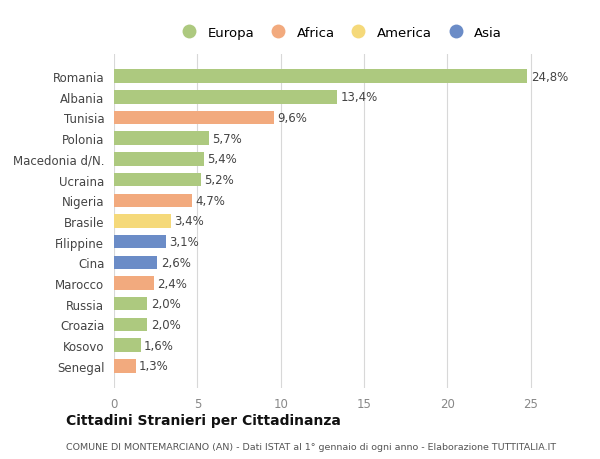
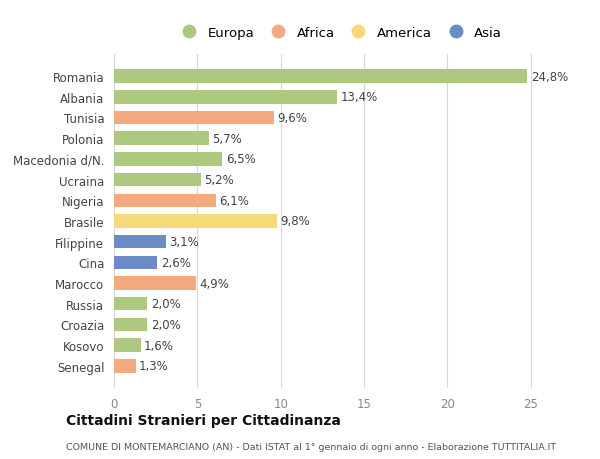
Macedonia d/N.: 5,4% -> 6,5%
Nigeria: 4,7% -> 6,1%
Brasile: 3,4% -> 9,8%
Marocco: 2,4% -> 4,9%
